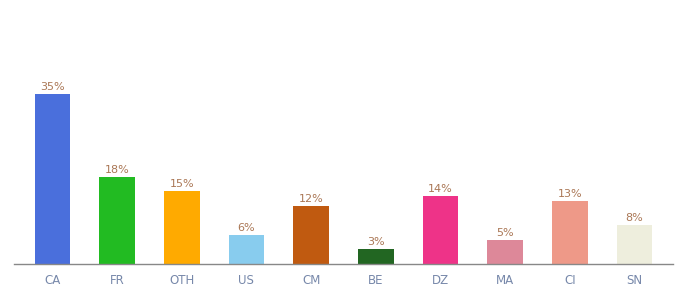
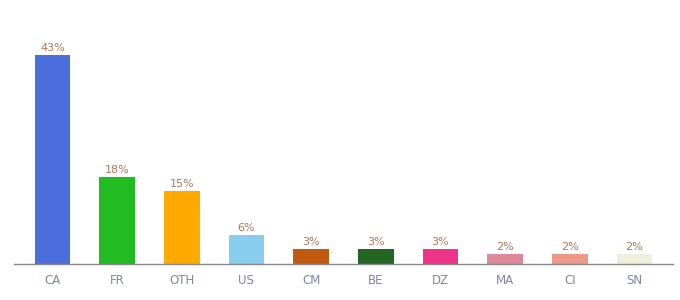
CA: 35% -> 43%
CM: 12% -> 3%
DZ: 14% -> 3%
MA: 5% -> 2%
CI: 13% -> 2%
SN: 8% -> 2%
